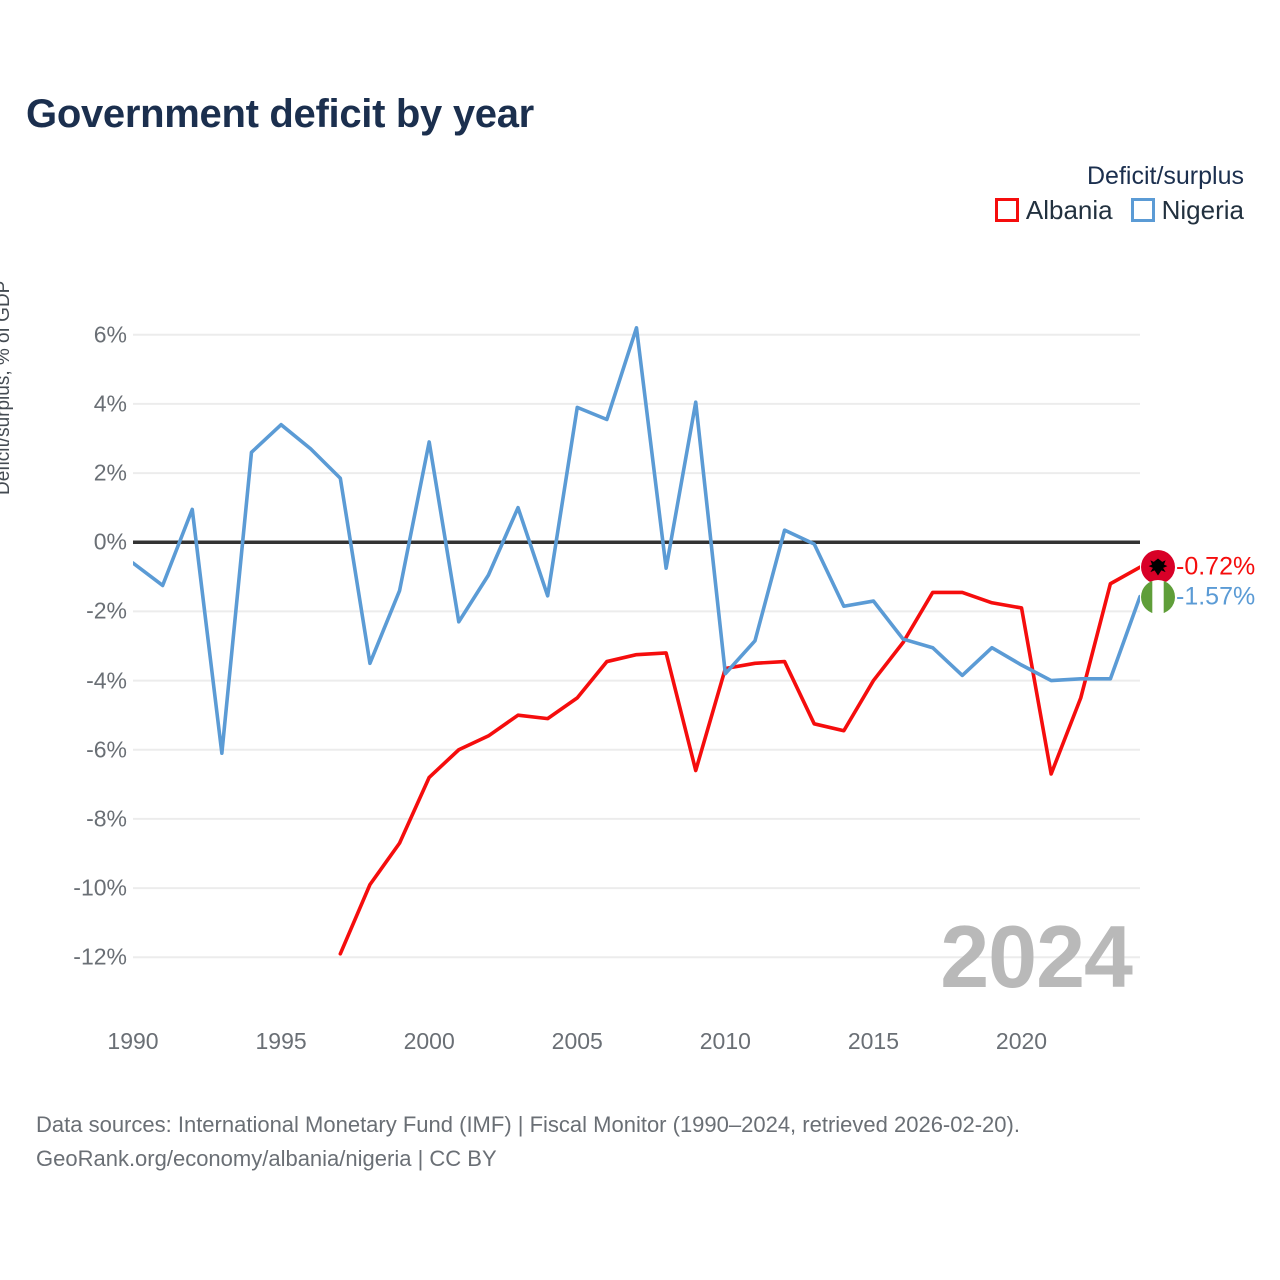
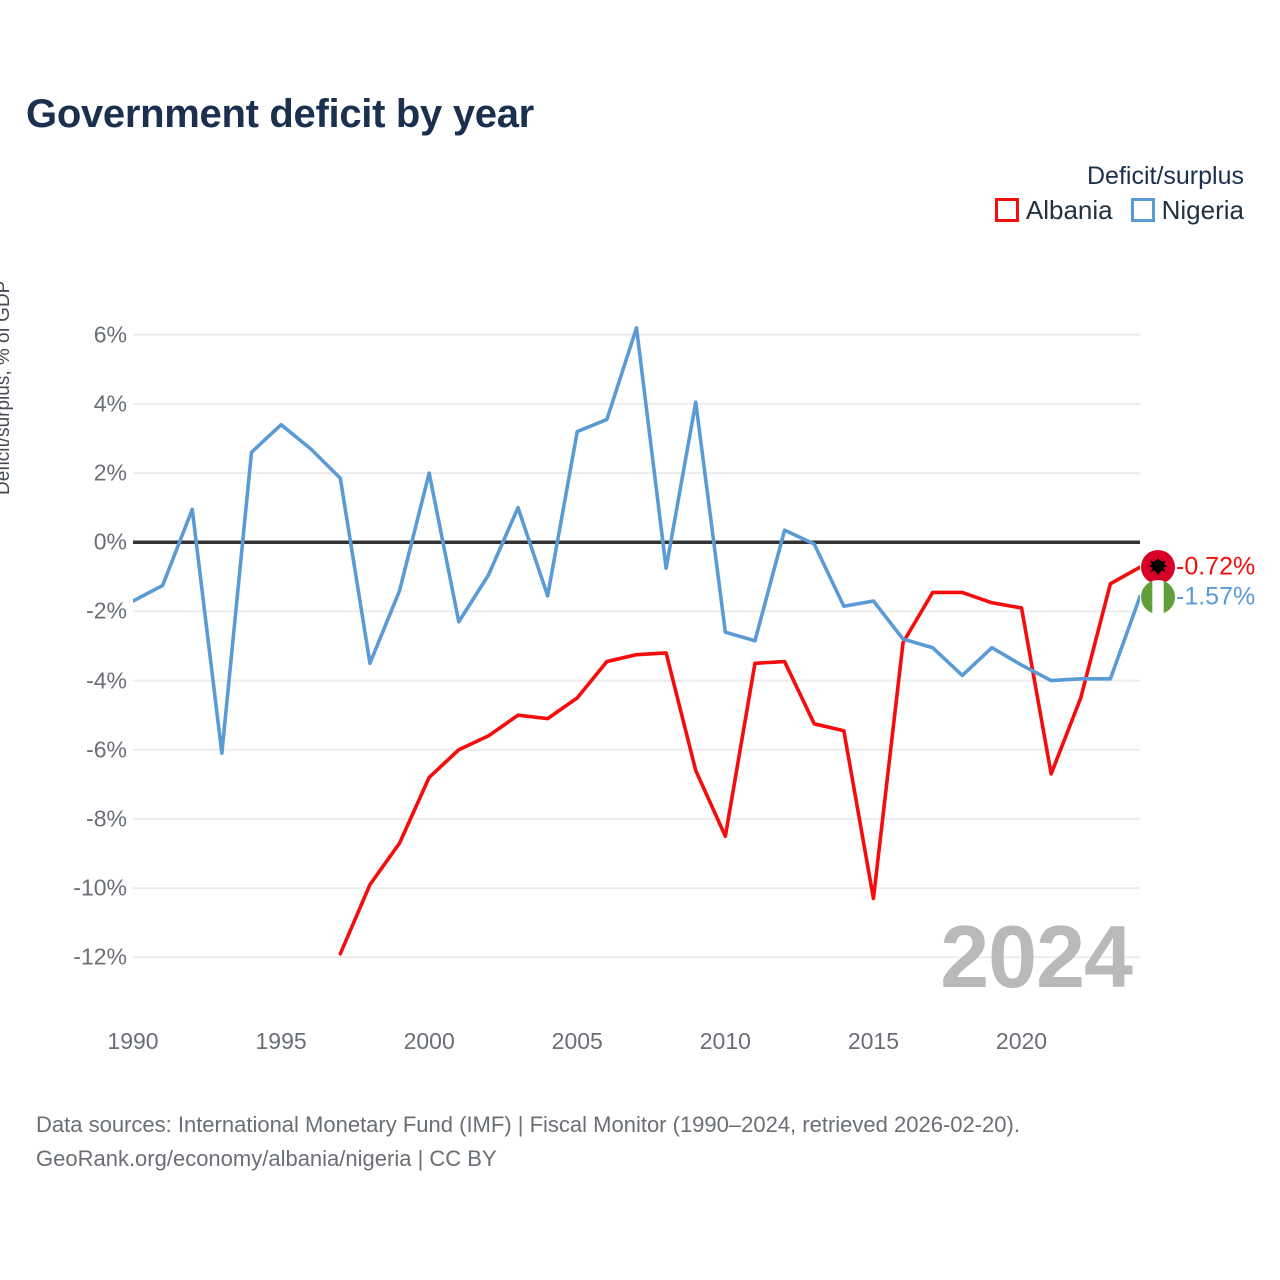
Nigeria/1990: -0.6% -> -1.7%
Nigeria/2000: 2.9% -> 2.0%
Nigeria/2005: 3.9% -> 3.2%
Albania/2010: -3.6% -> -8.5%
Nigeria/2010: -3.8% -> -2.6%
Albania/2015: -4.0% -> -10.3%
